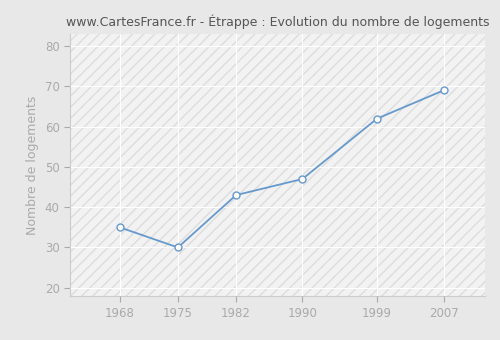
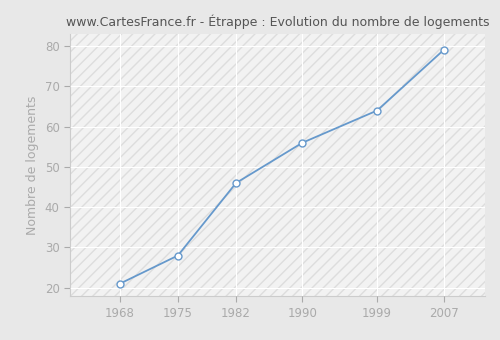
1968: 35 -> 21
1975: 30 -> 28
1982: 43 -> 46
1990: 47 -> 56
1999: 62 -> 64
2007: 69 -> 79
